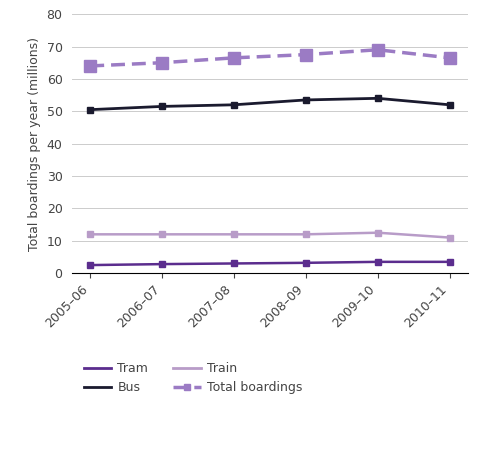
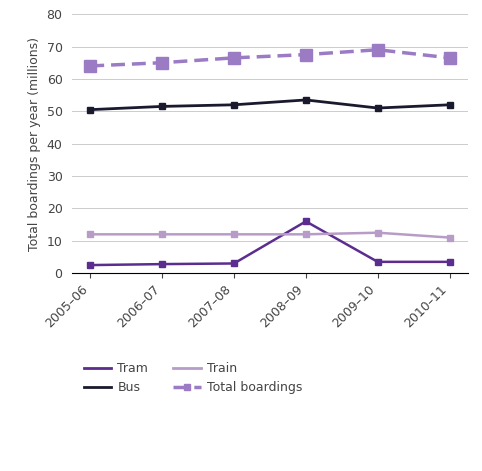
Tram/2008–09: 3.2 -> 16.0
Bus/2009–10: 54.0 -> 51.0
